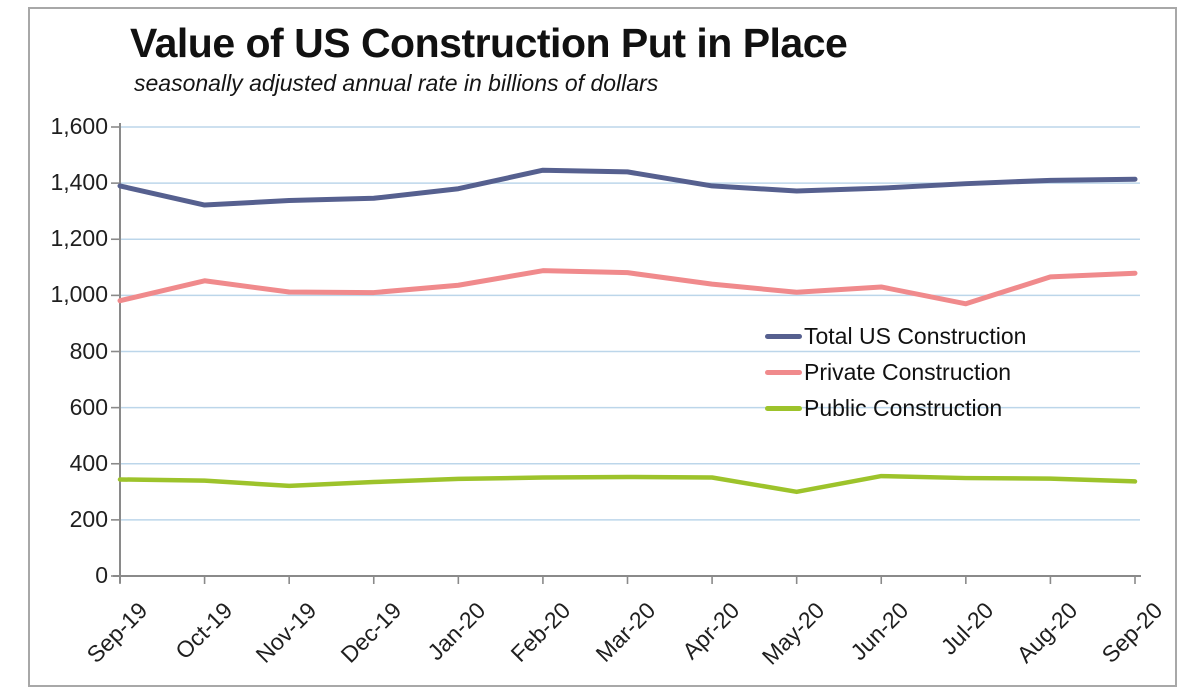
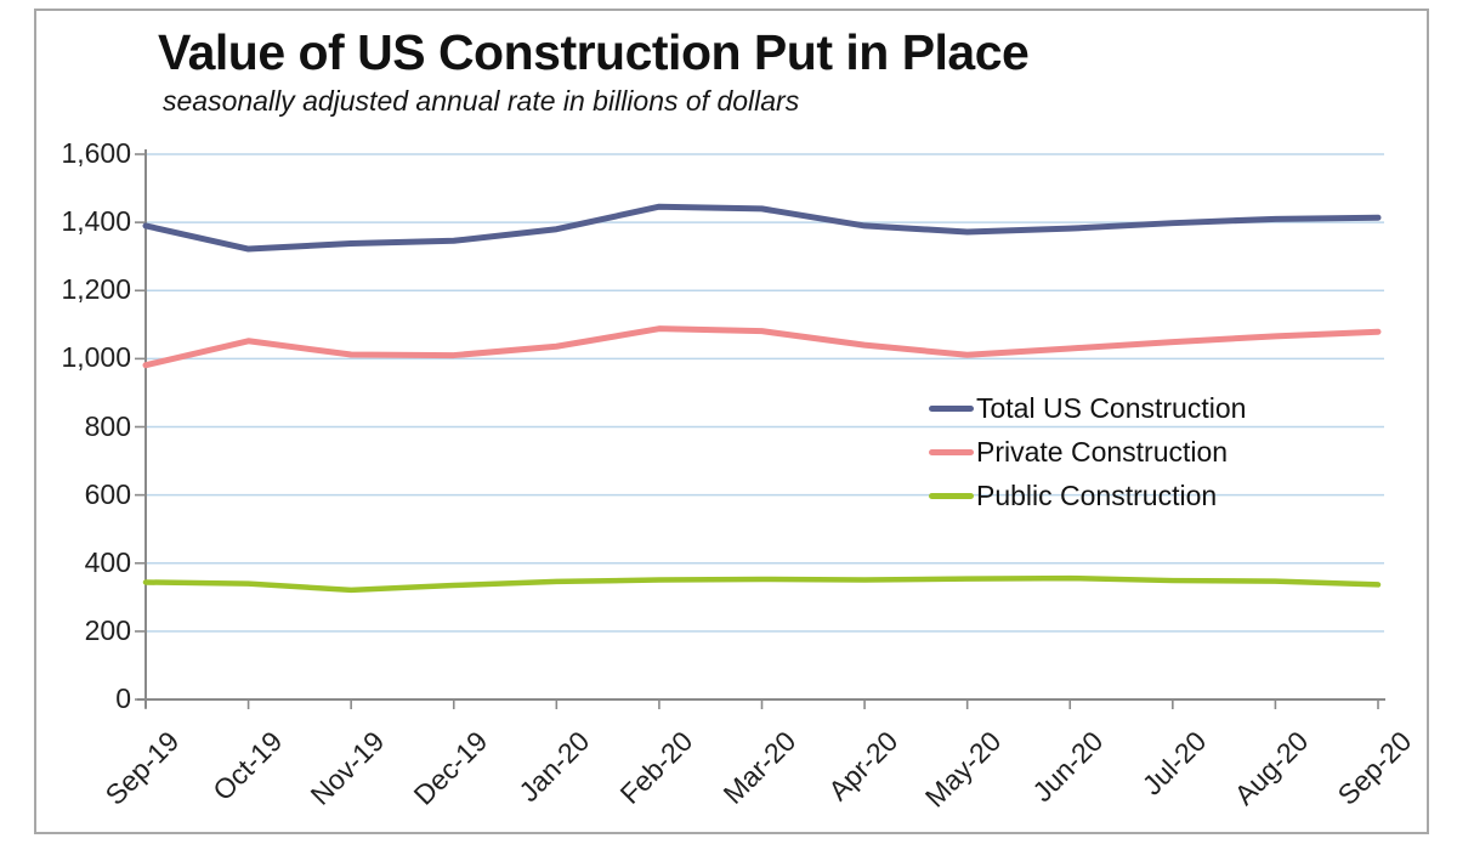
Public Construction/May-20: 300 -> 350
Private Construction/Jul-20: 970 -> 1050
